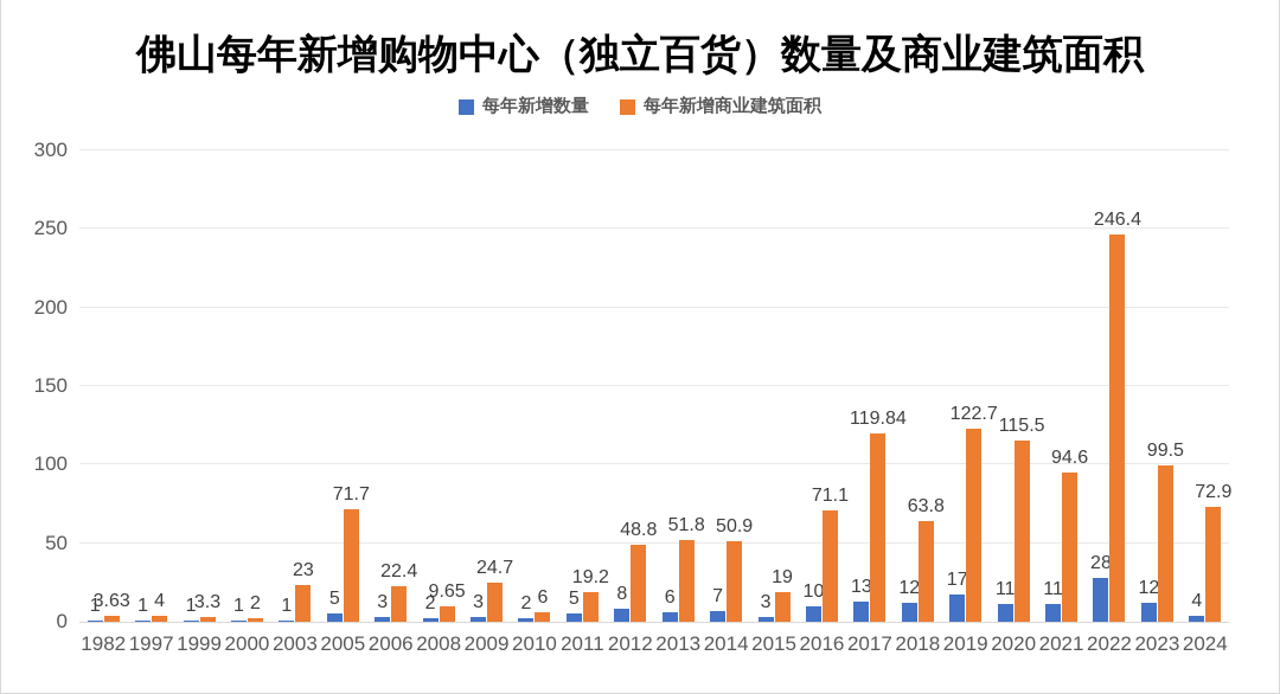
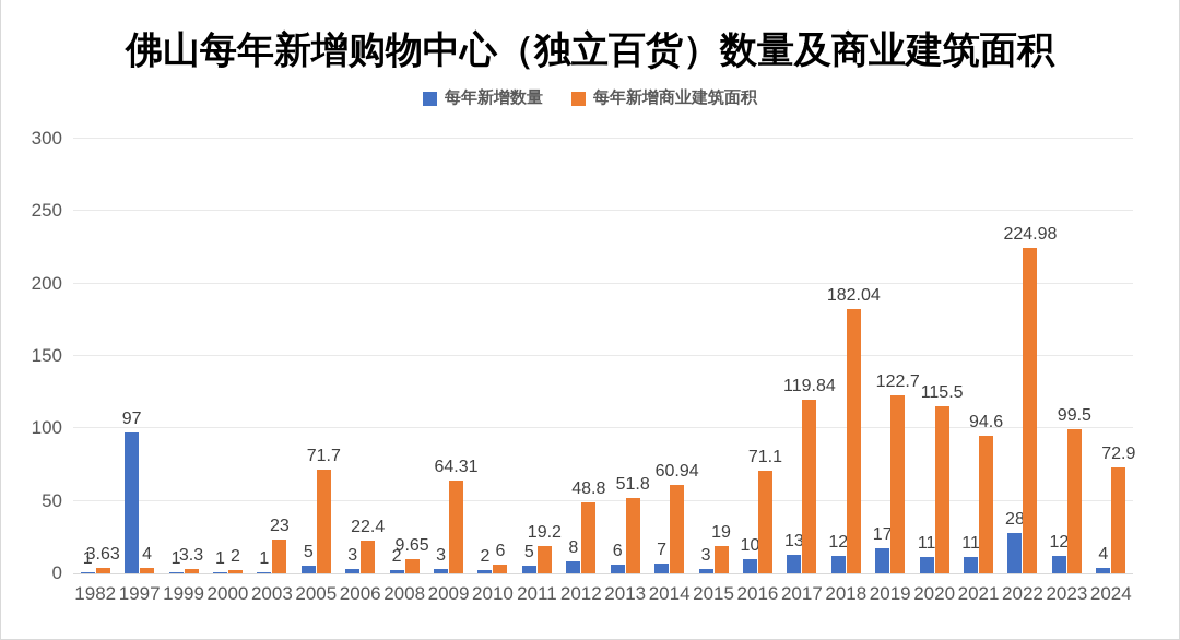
每年新增数量/1997: 1 -> 97
每年新增商业建筑面积/2009: 24.7 -> 64.31
每年新增商业建筑面积/2014: 50.9 -> 60.94
每年新增商业建筑面积/2018: 63.8 -> 182.04
每年新增商业建筑面积/2022: 246.4 -> 224.98
